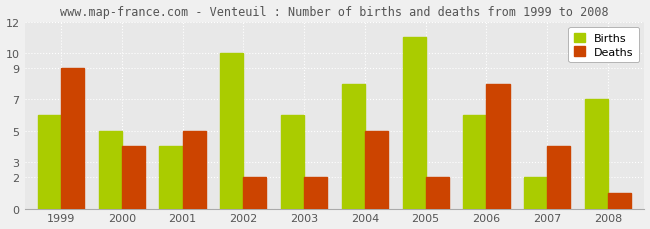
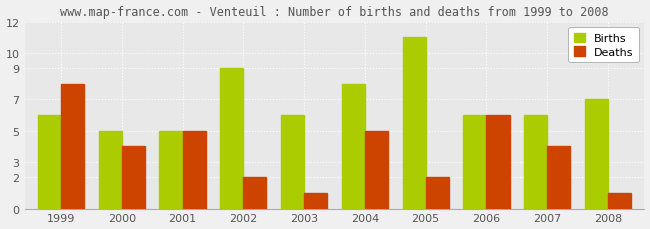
Deaths/1999: 9 -> 8
Births/2001: 4 -> 5
Births/2002: 10 -> 9
Deaths/2003: 2 -> 1
Deaths/2006: 8 -> 6
Births/2007: 2 -> 6
